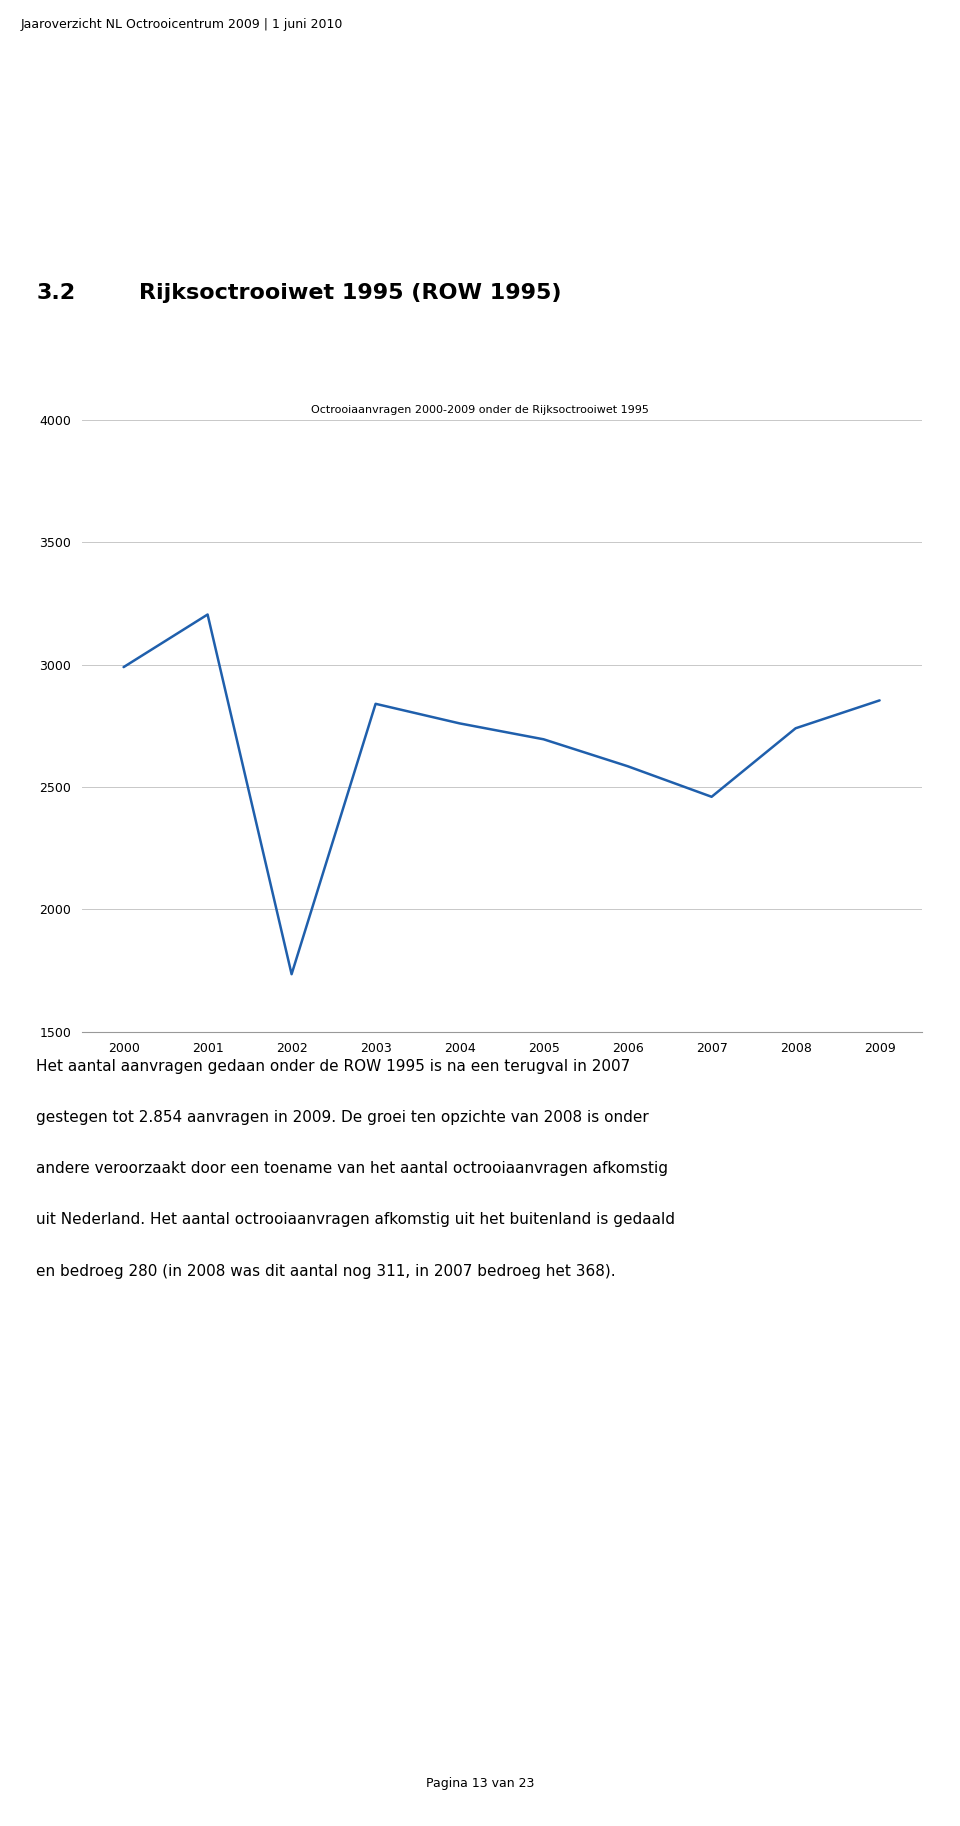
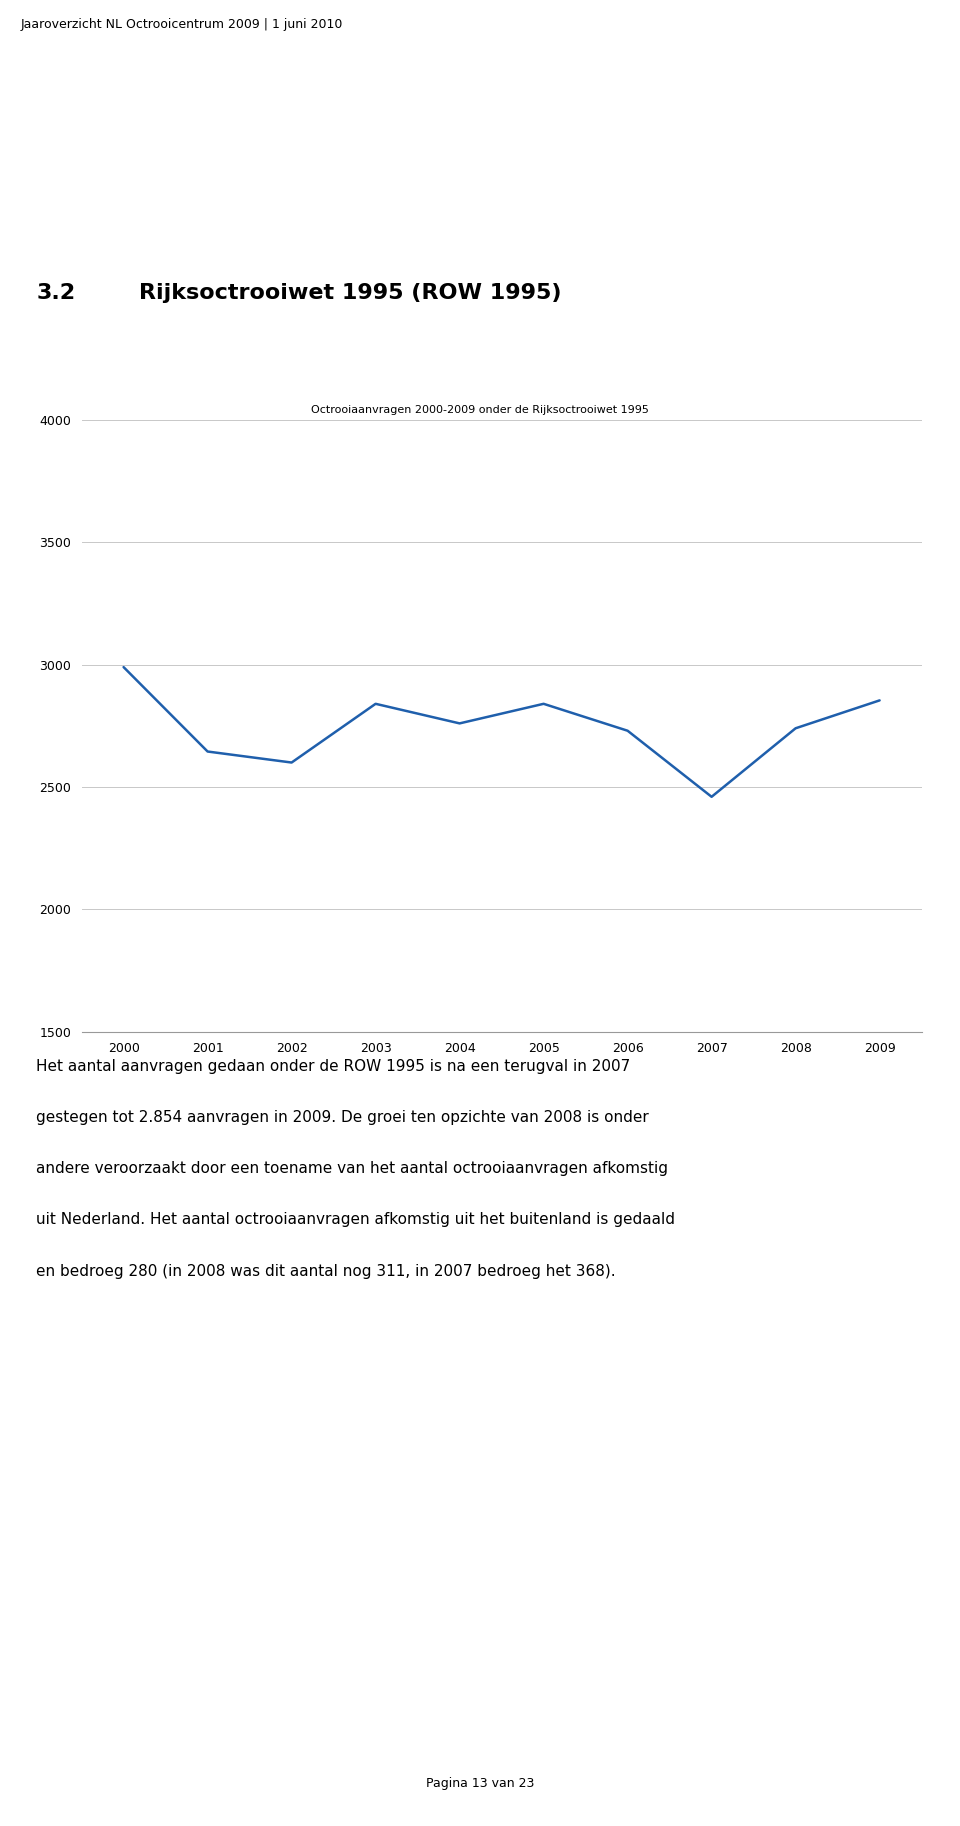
2001: 3205 -> 2645
2002: 1735 -> 2600
2005: 2695 -> 2840
2006: 2585 -> 2730
